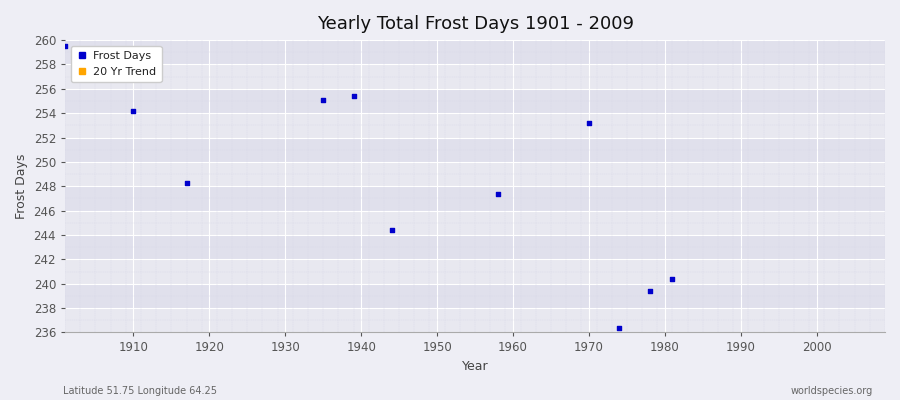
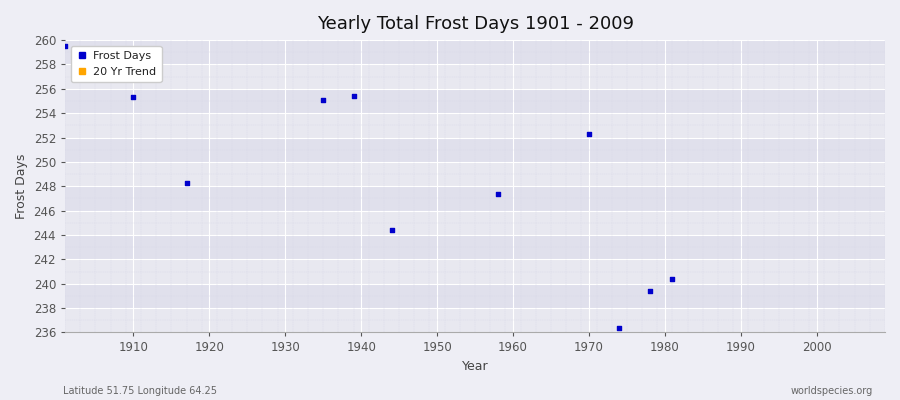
1910: 254.2 -> 255.3
1970: 253.2 -> 252.3
